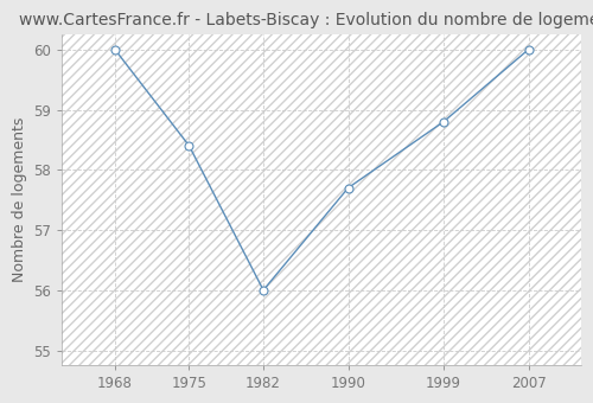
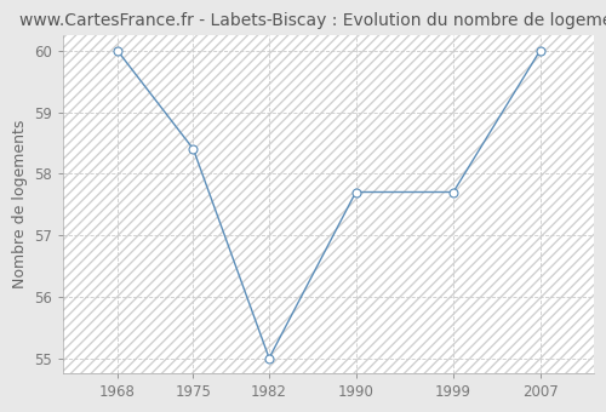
1982: 56.0 -> 55.0
1999: 58.8 -> 57.7
